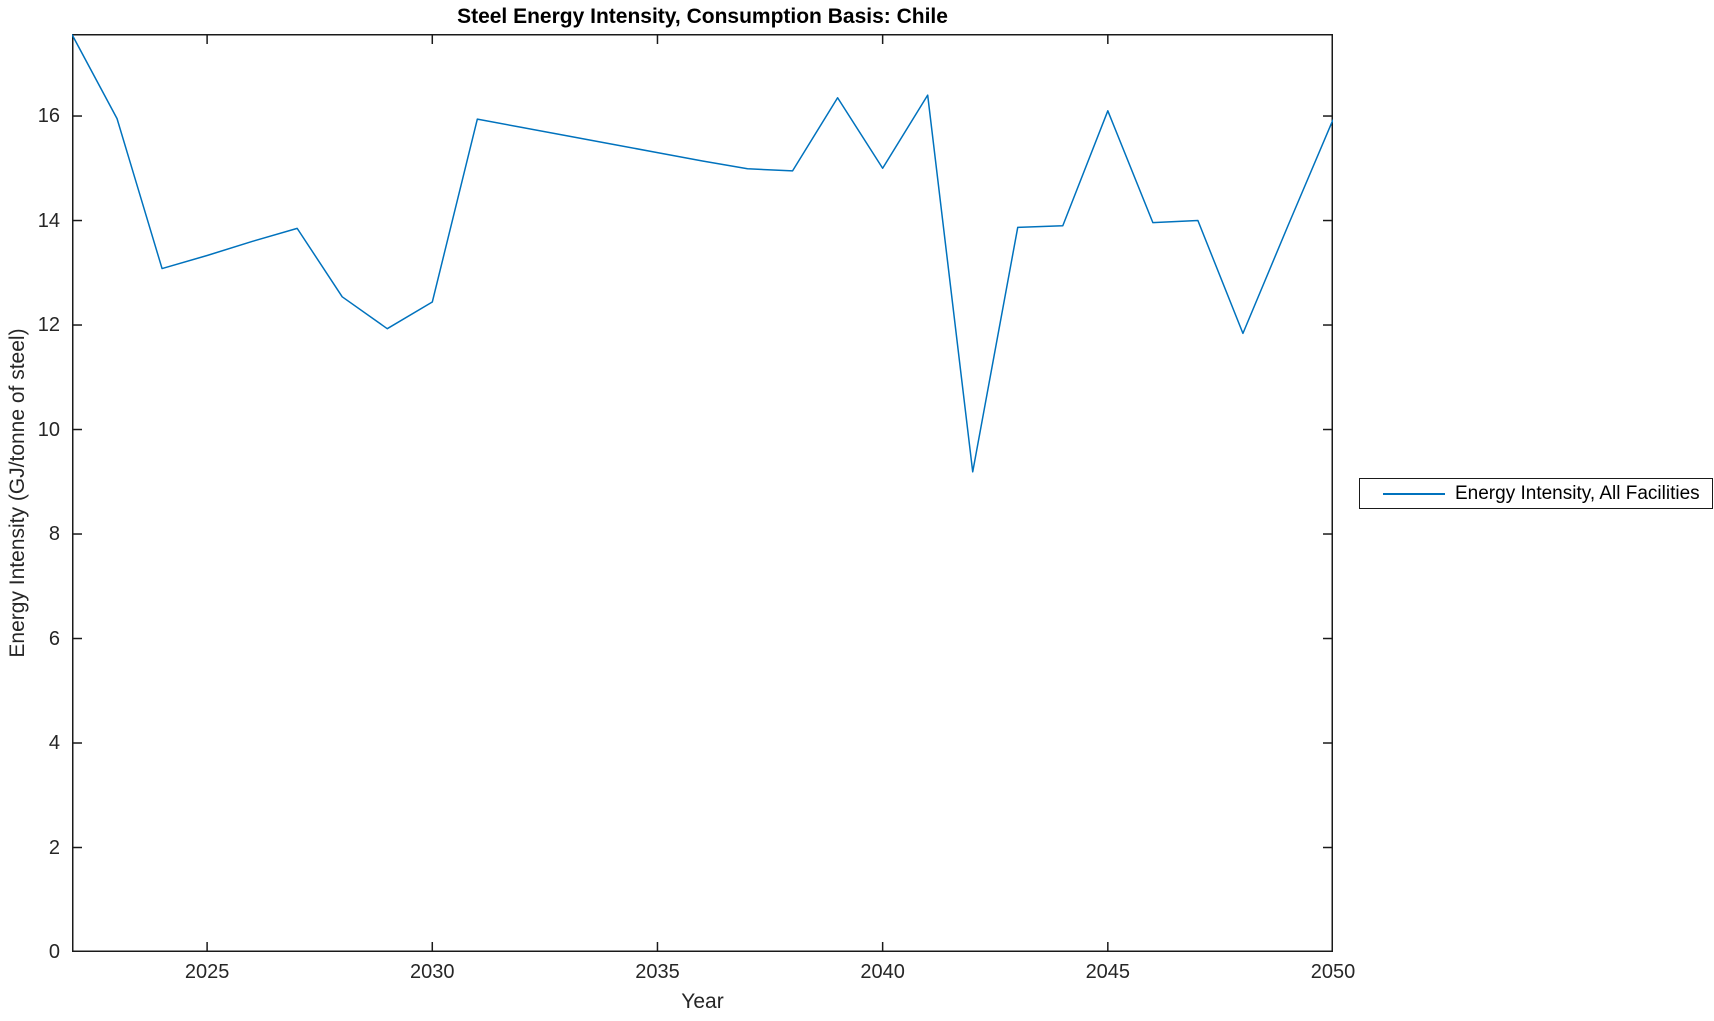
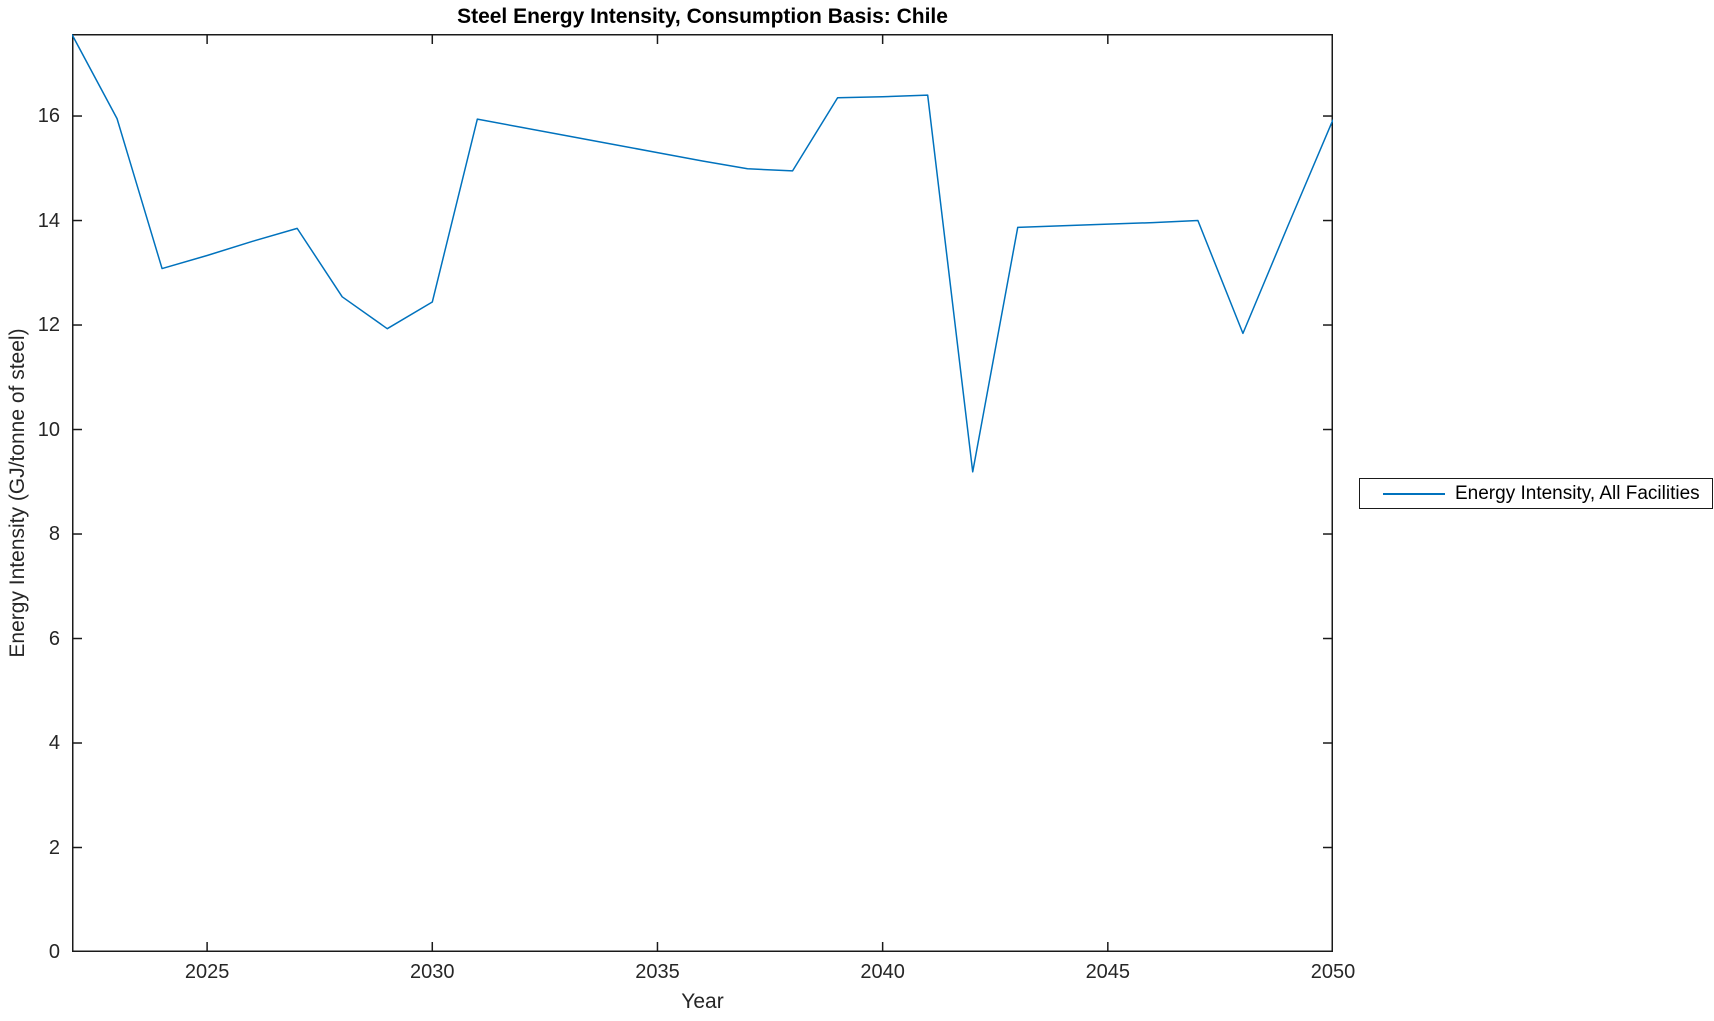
2040: 15.0 -> 16.4
2045: 16.1 -> 13.9
